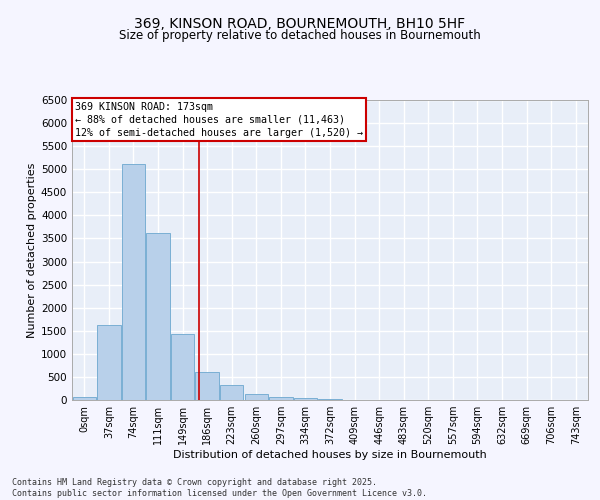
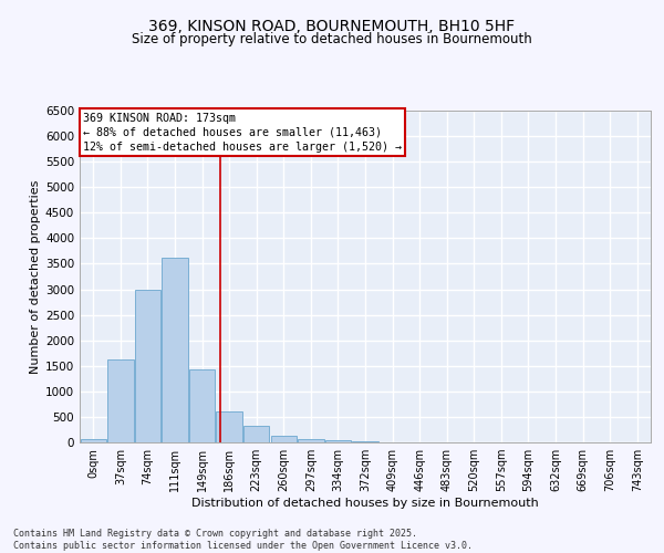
74sqm: 5120 -> 3000
